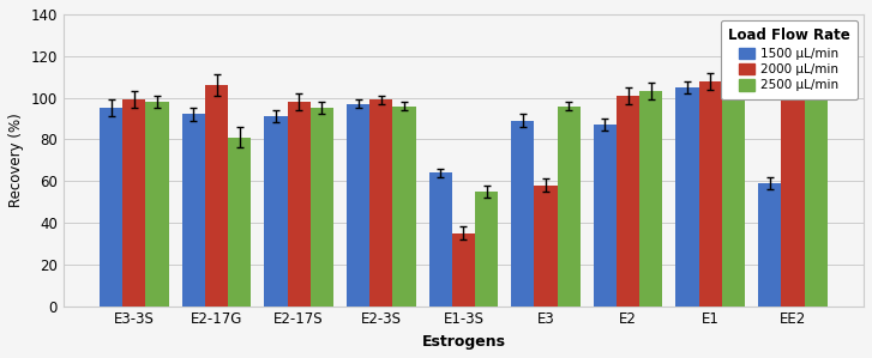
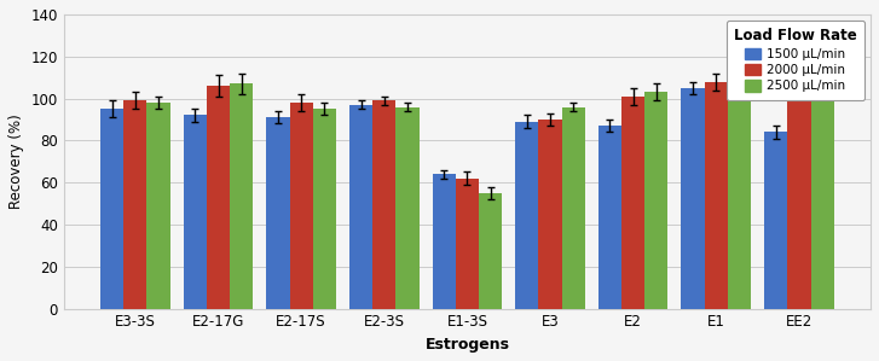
2500 μL/min/E2-17G: 81 -> 107
2000 μL/min/E1-3S: 35 -> 62
2000 μL/min/E3: 58 -> 90
1500 μL/min/EE2: 59 -> 84
